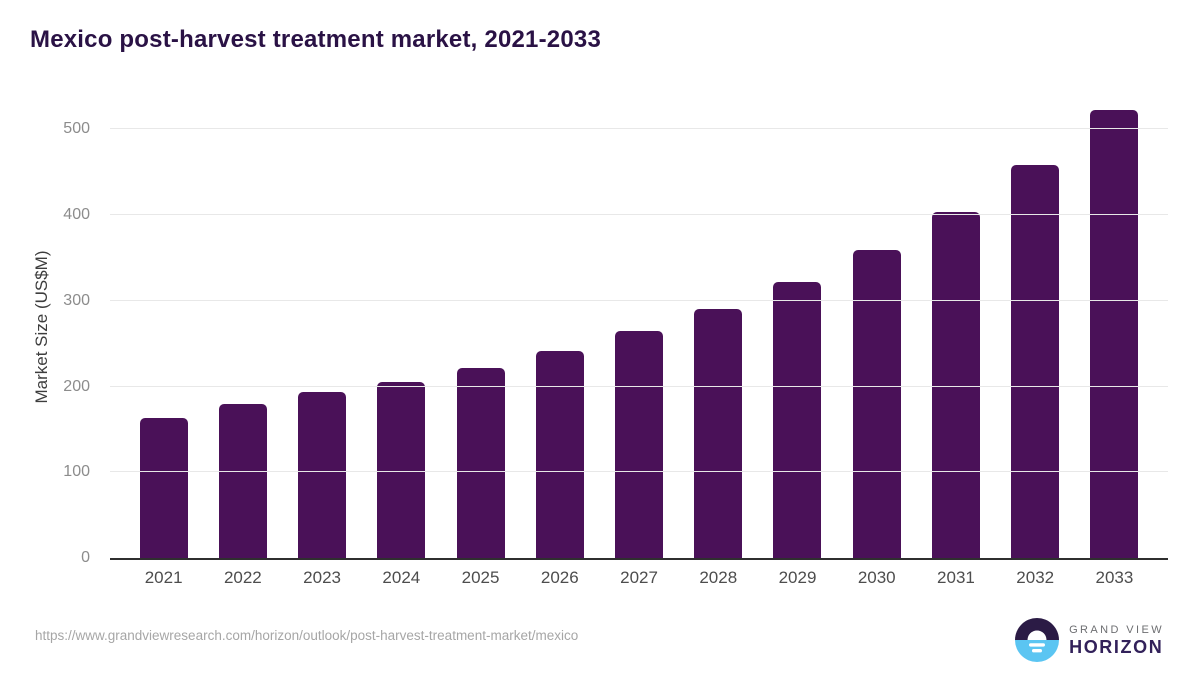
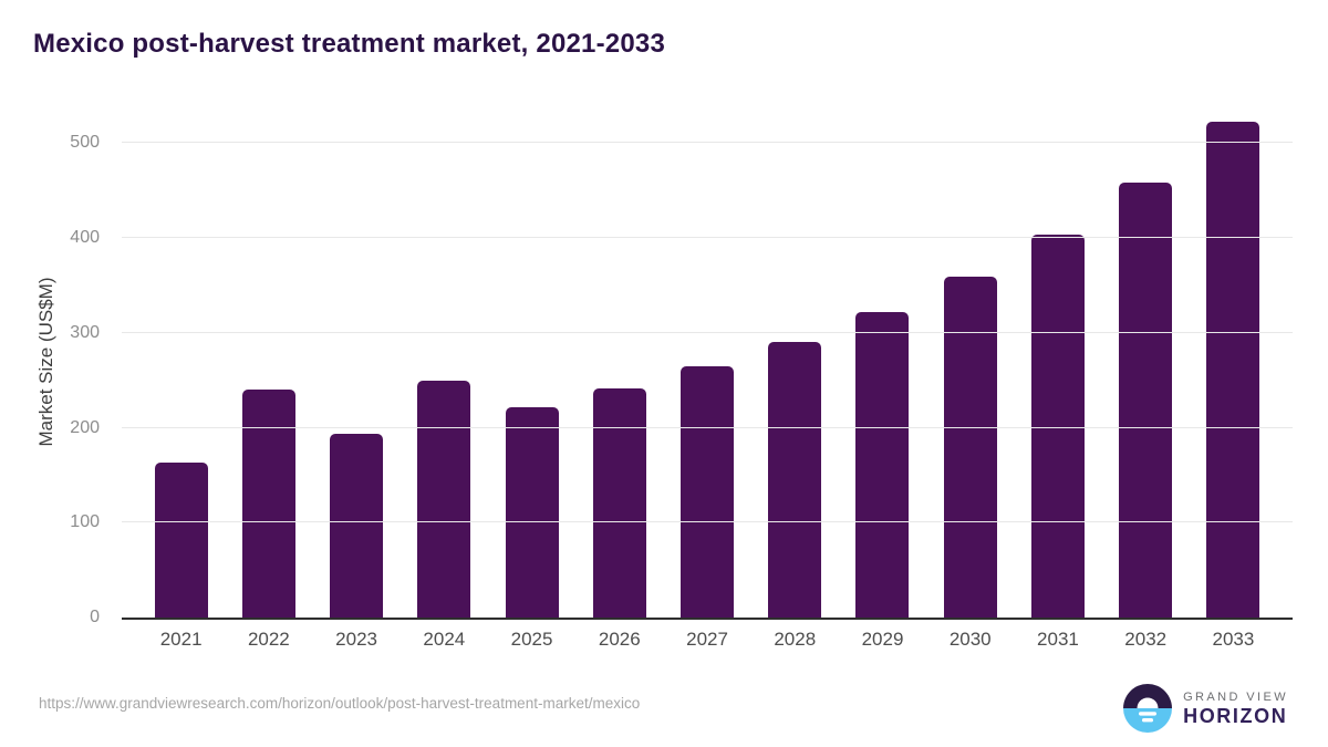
2022: 180 -> 240
2024: 200 -> 250
